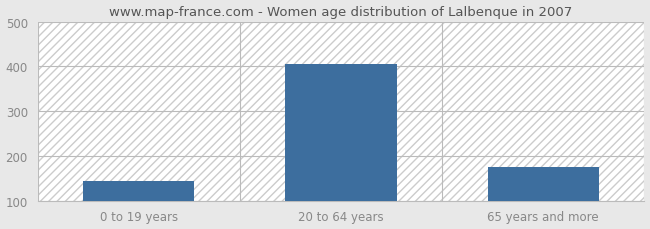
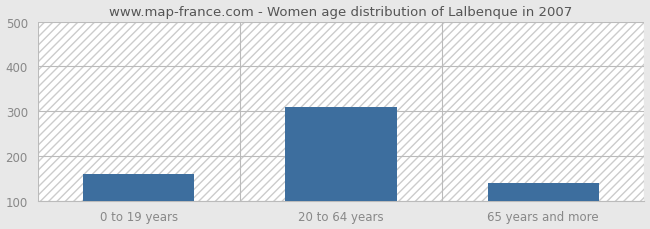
0 to 19 years: 145 -> 160
20 to 64 years: 405 -> 310
65 years and more: 175 -> 140
